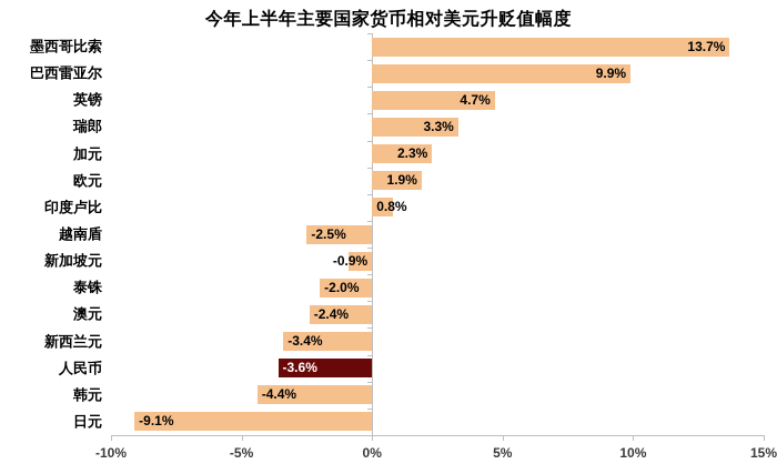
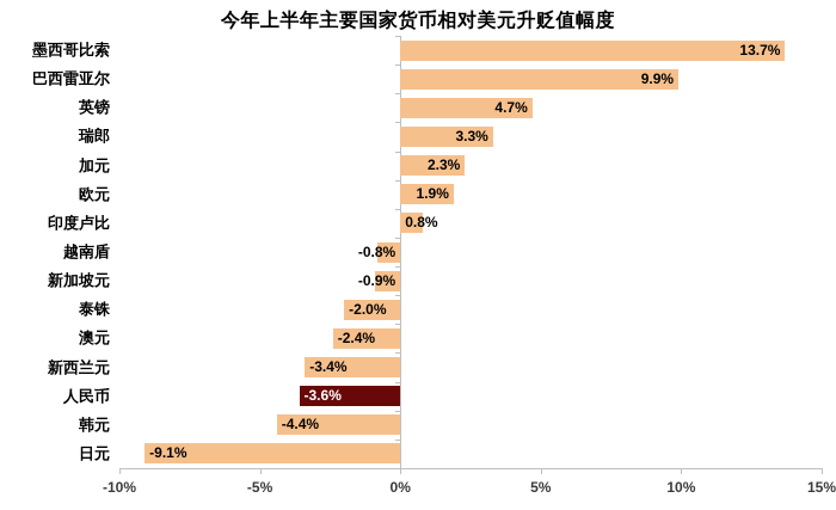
越南盾: -2.5% -> -0.8%
